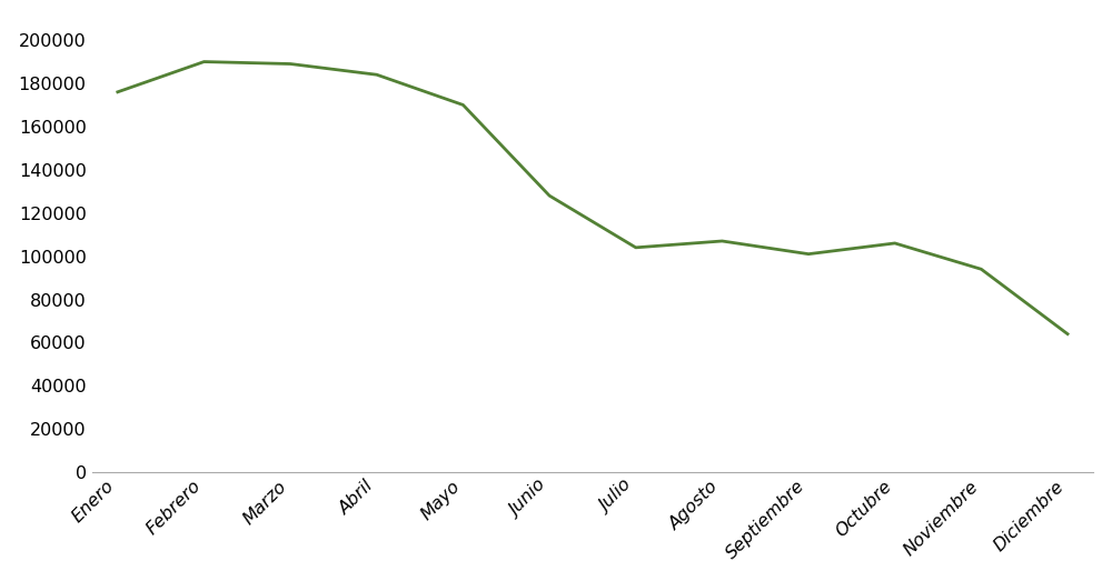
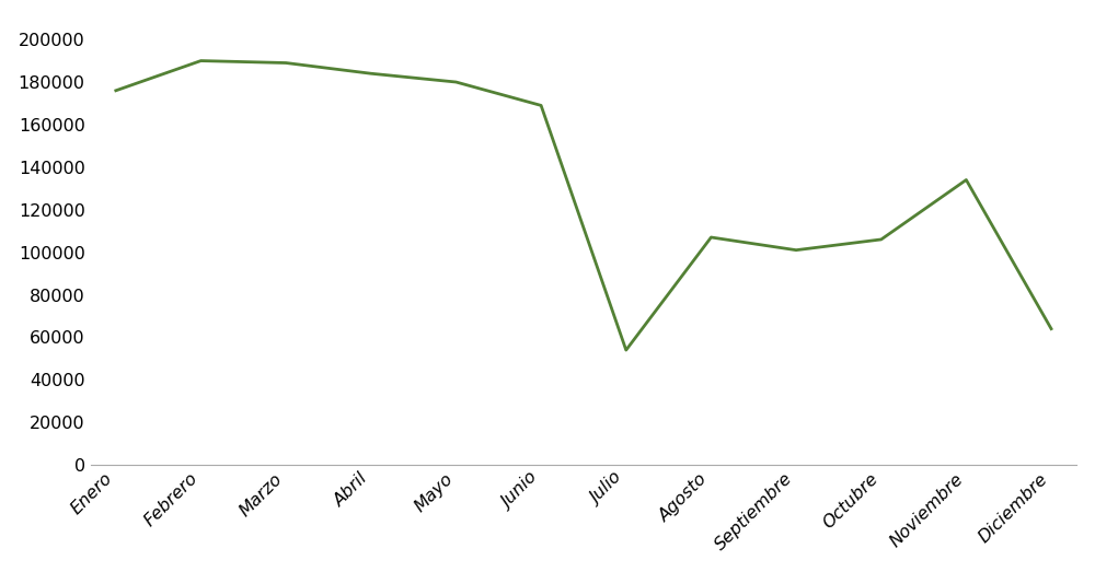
Mayo: 170000 -> 180000
Junio: 128000 -> 169000
Julio: 104000 -> 54000
Noviembre: 94000 -> 134000
